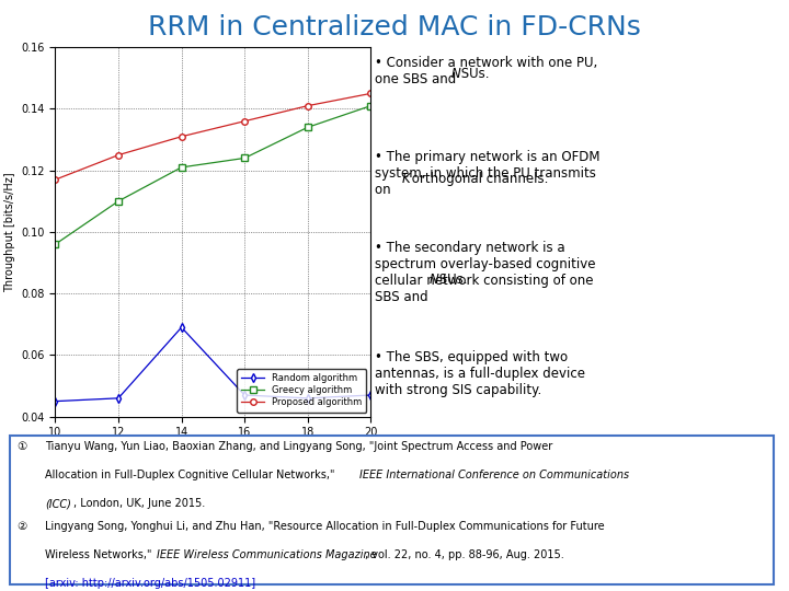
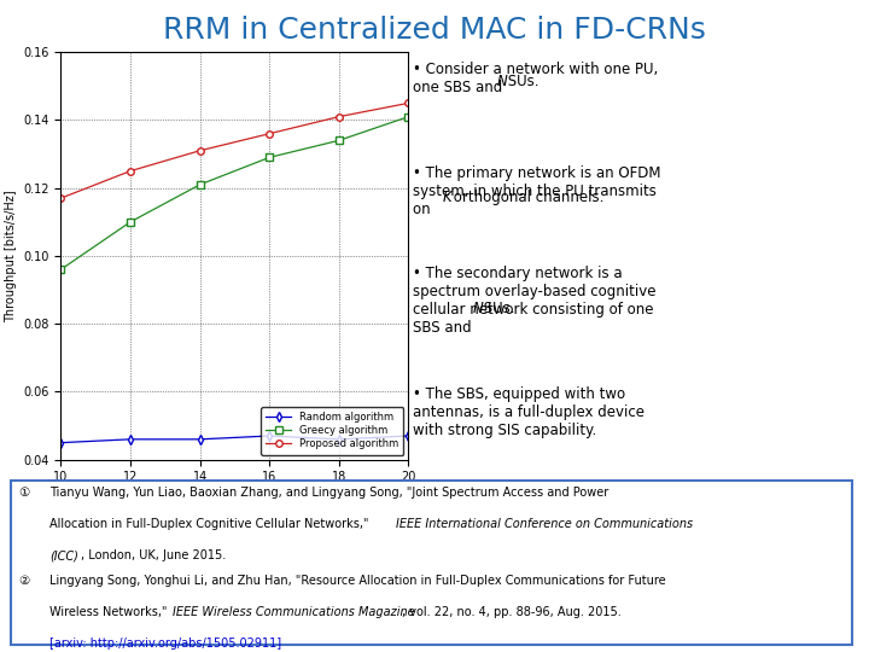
Random algorithm/14: 0.069 -> 0.046
Greecy algorithm/16: 0.124 -> 0.129
